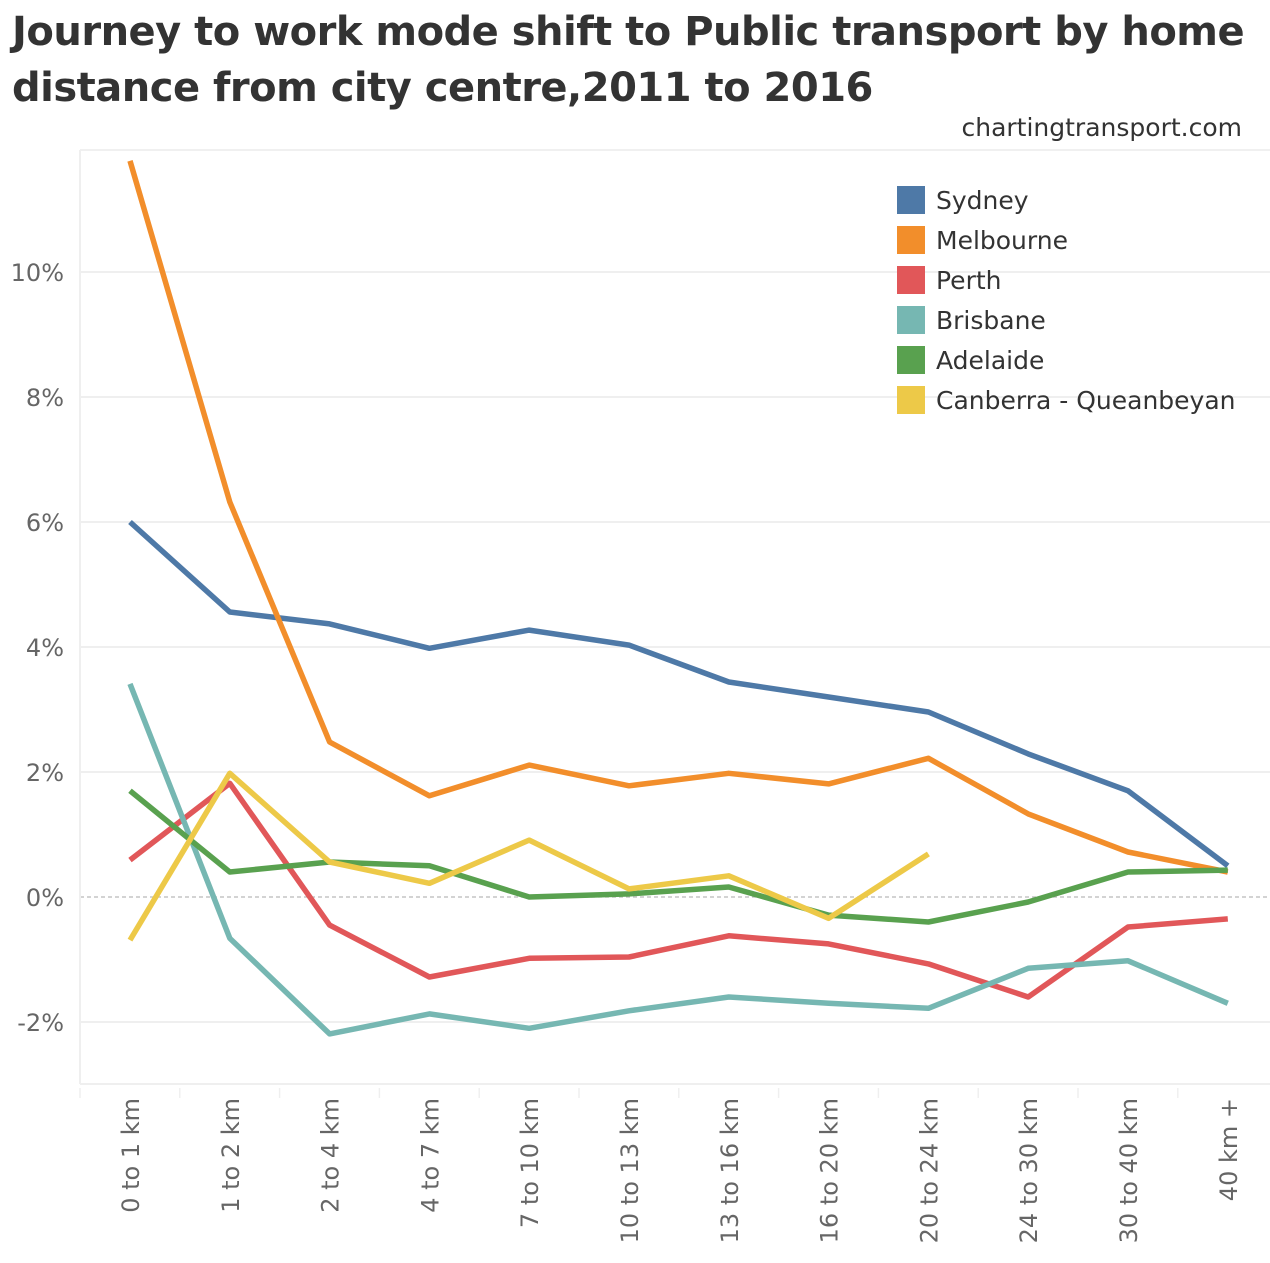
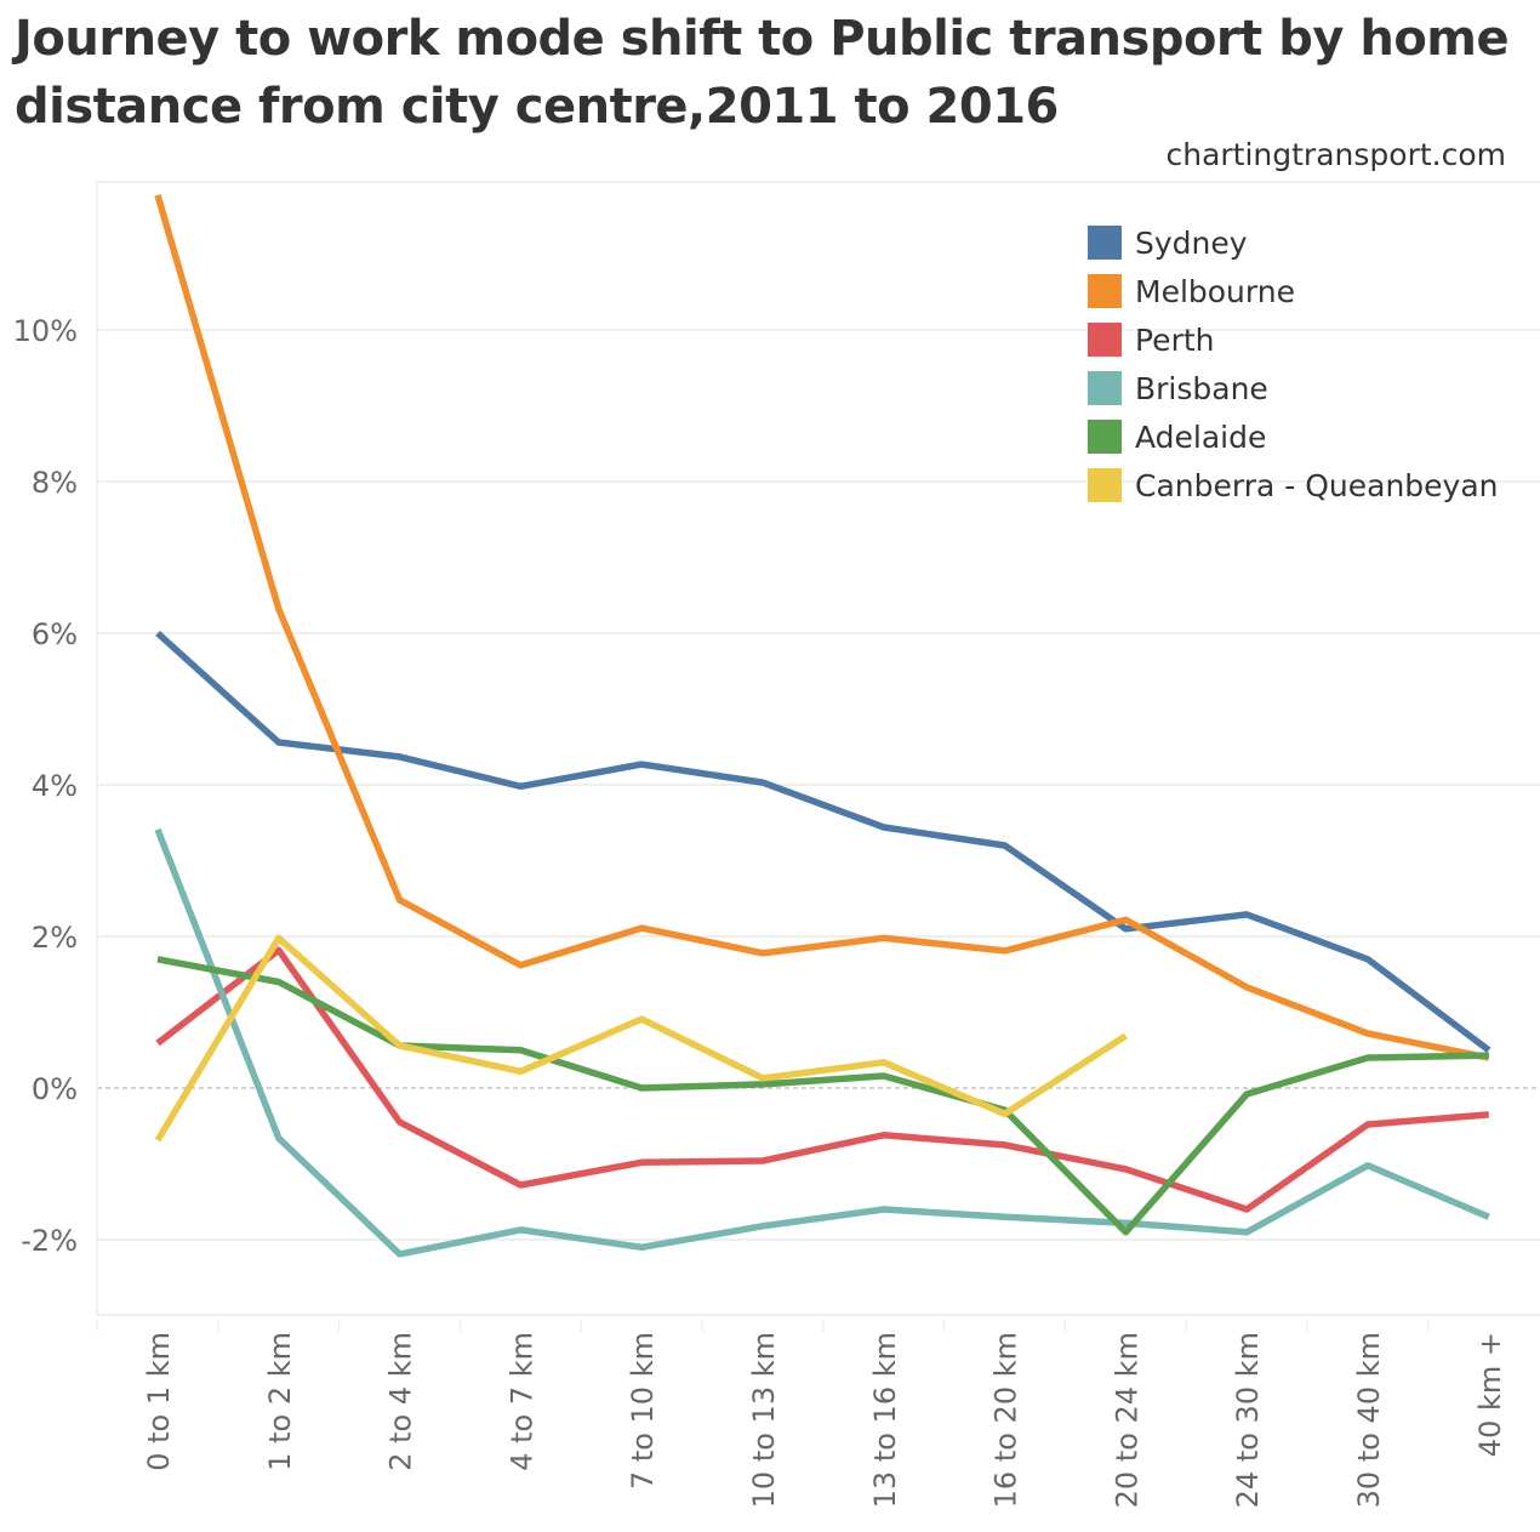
Adelaide/1 to 2 km: 0.4% -> 1.4%
Sydney/20 to 24 km: 3.0% -> 2.1%
Adelaide/20 to 24 km: -0.4% -> -1.9%
Brisbane/24 to 30 km: -1.1% -> -1.9%
